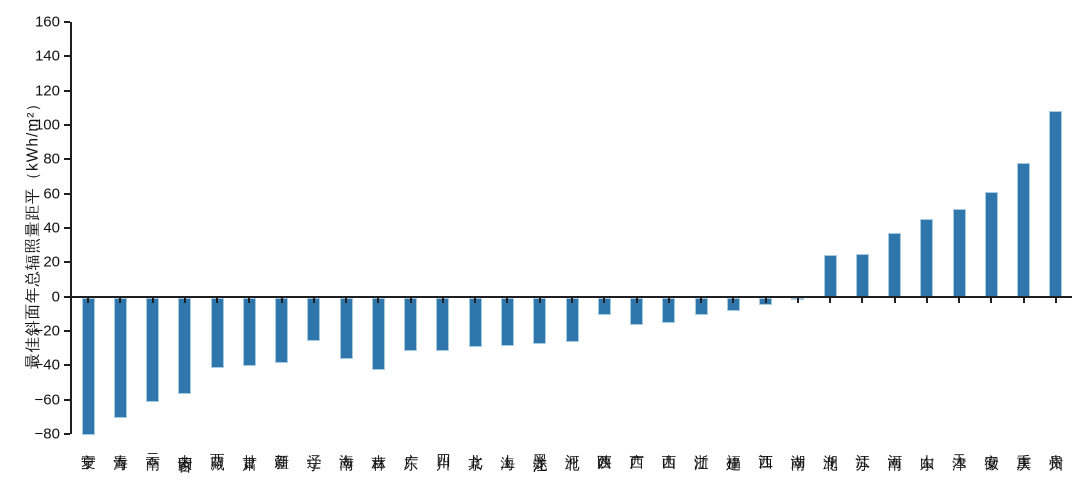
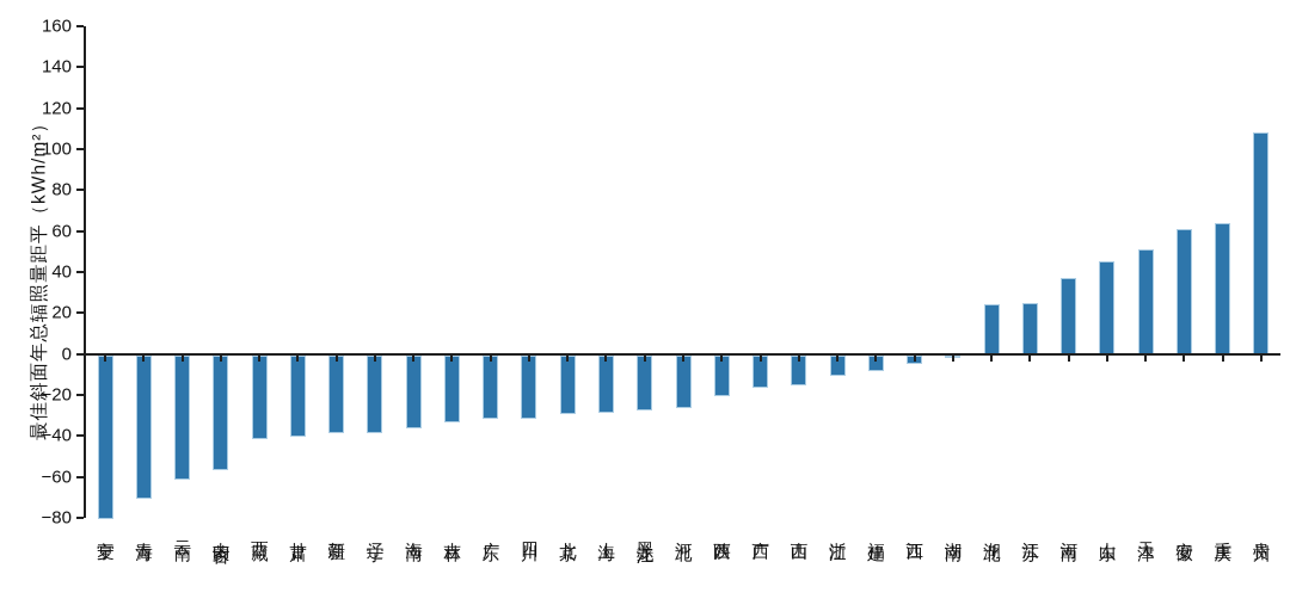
辽宁: -25 -> -38
吉林: -42 -> -33
陕西: -10 -> -20
重庆: 78 -> 64
